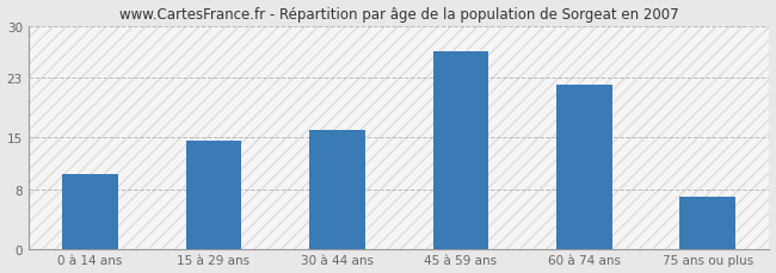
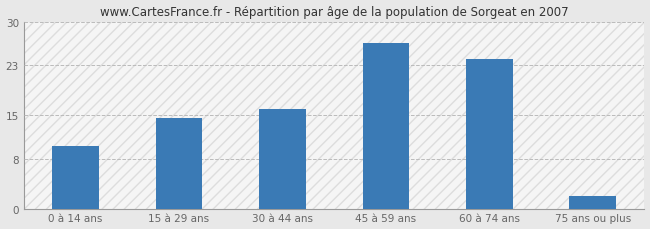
60 à 74 ans: 22.0 -> 24.0
75 ans ou plus: 7.0 -> 2.0
